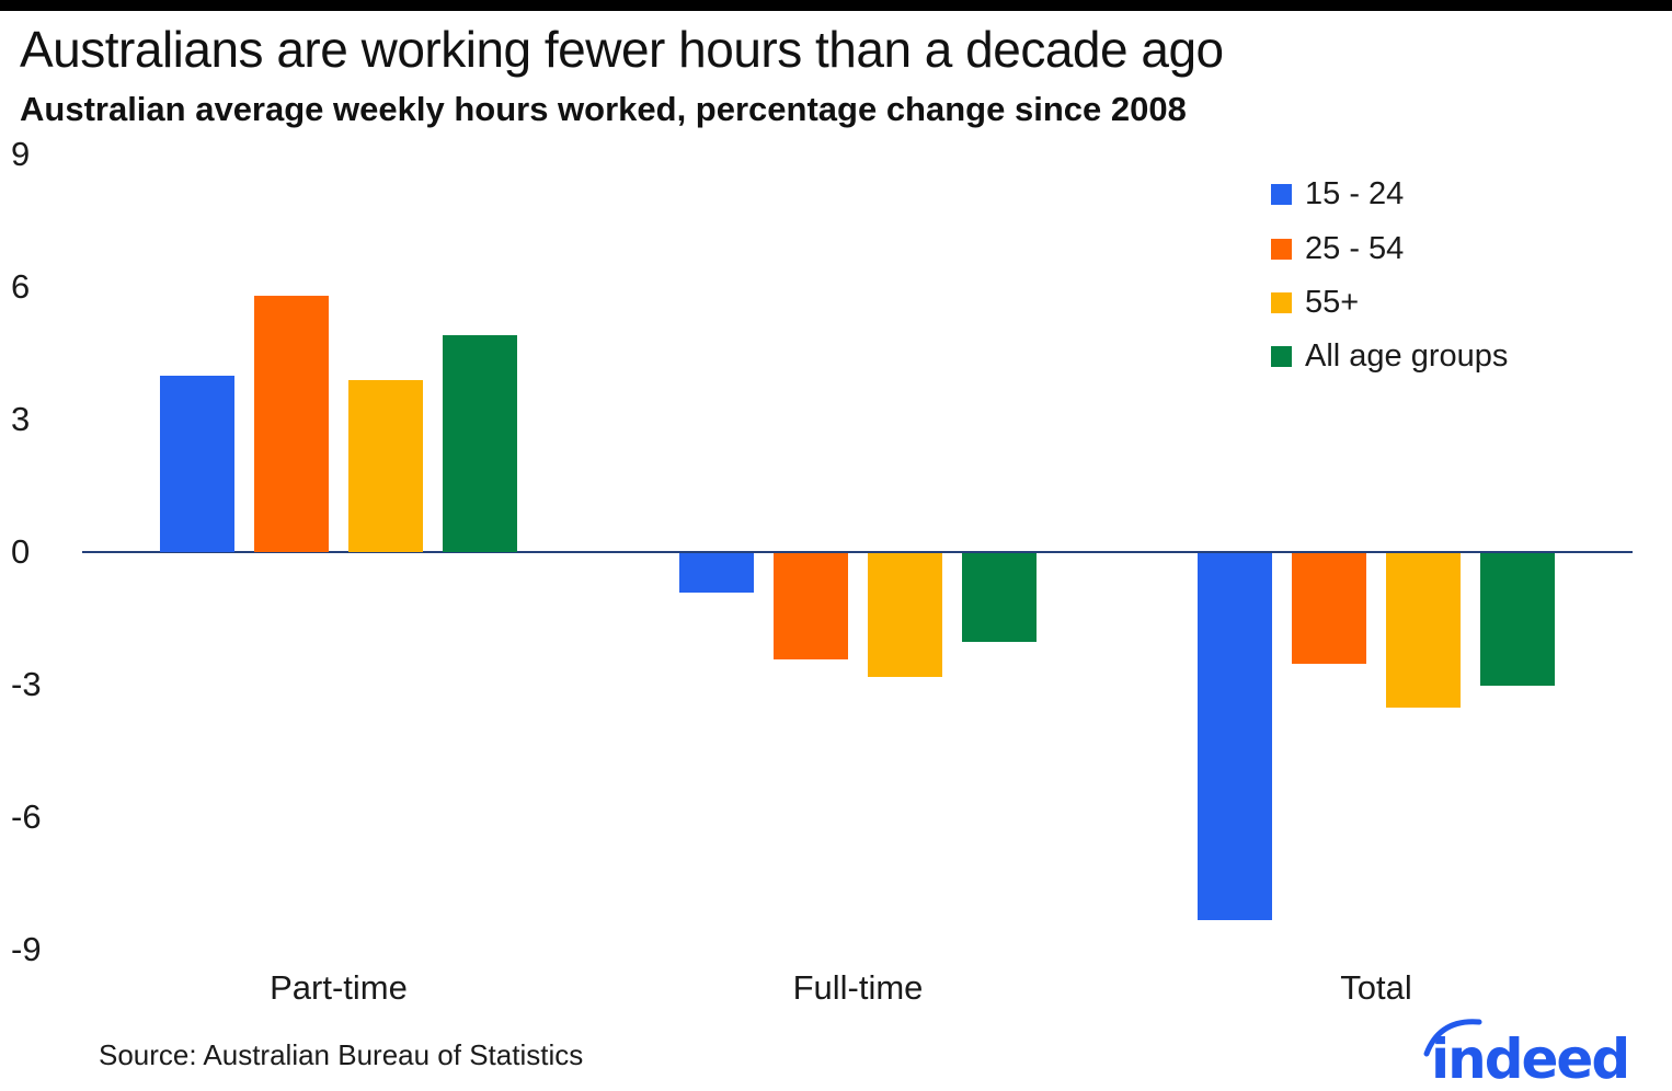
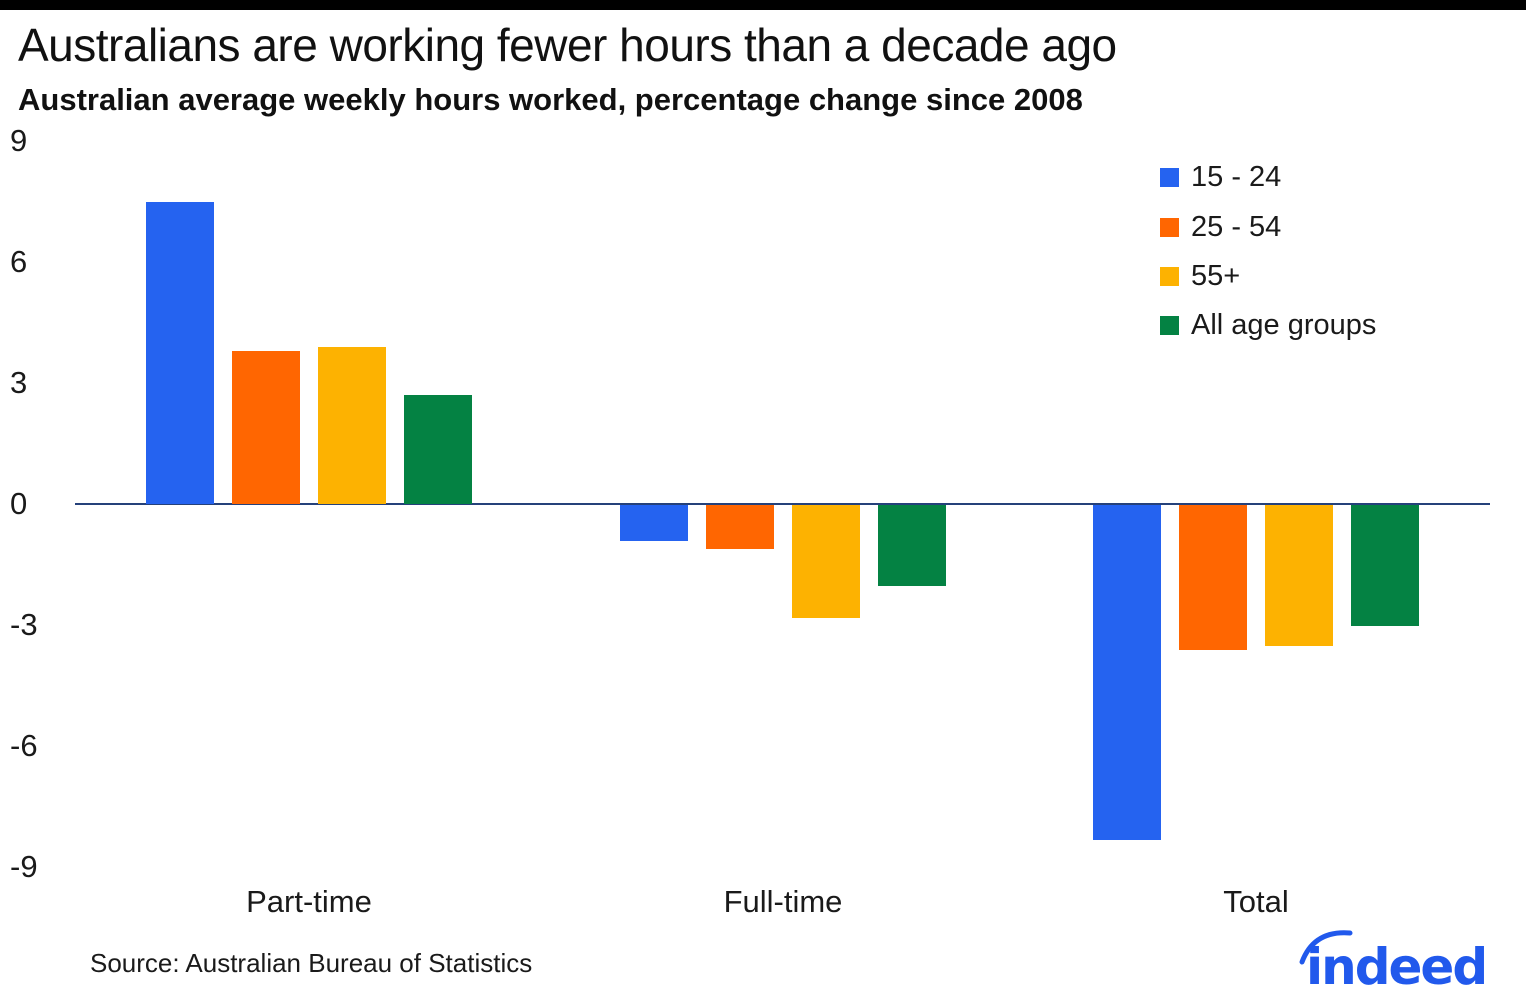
15 - 24/Part-time: 4.0 -> 7.5
25 - 54/Part-time: 5.8 -> 3.8
All age groups/Part-time: 4.9 -> 2.7
25 - 54/Full-time: -2.4 -> -1.1
25 - 54/Total: -2.5 -> -3.6
